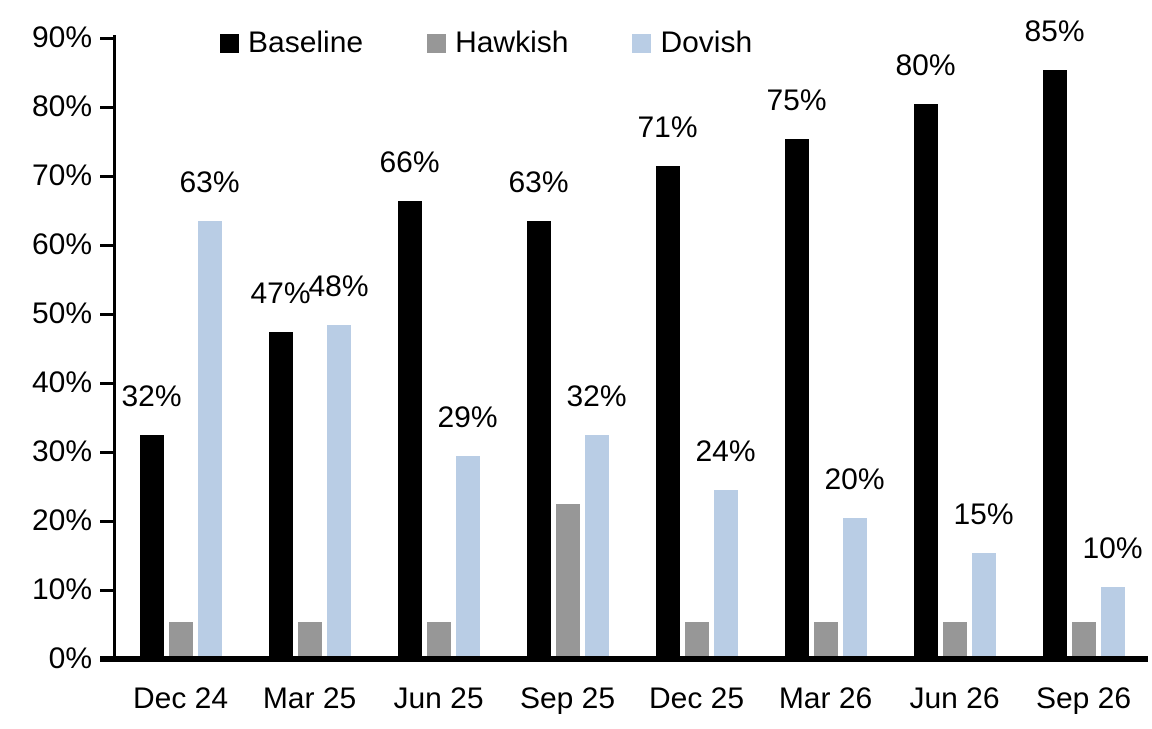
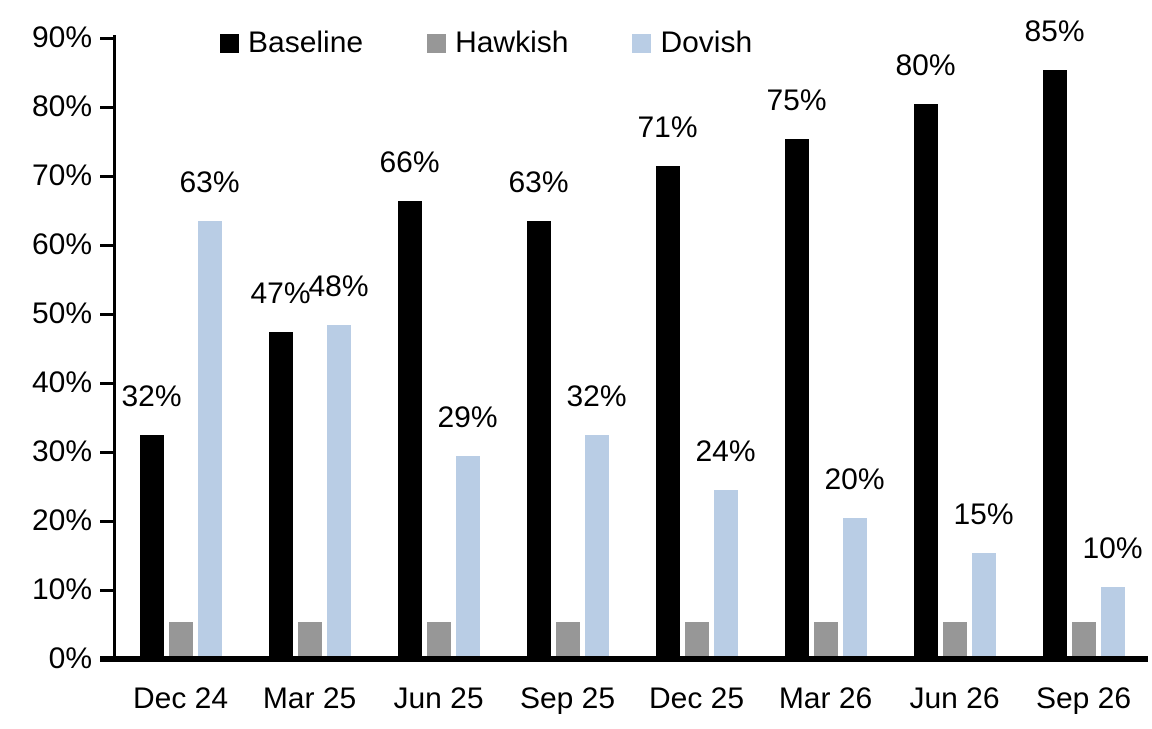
Hawkish/Sep 25: 22% -> 5%
